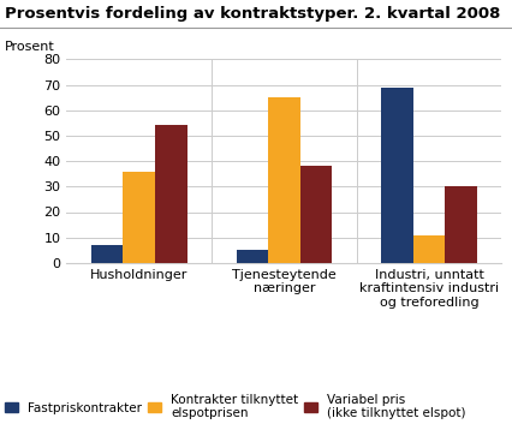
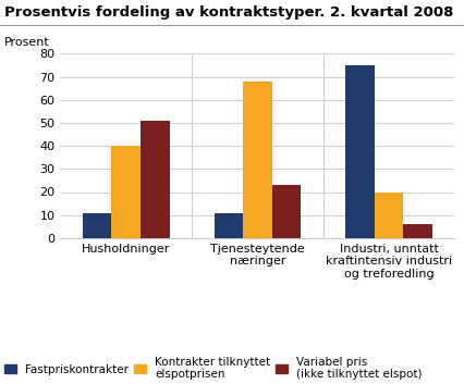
Fastpriskontrakter/Husholdninger: 7 -> 11
Kontrakter tilknyttet elspotprisen/Husholdninger: 36 -> 40
Variabel pris (ikke tilknyttet elspot)/Husholdninger: 54 -> 51
Fastpriskontrakter/Tjenesteytende næringer: 5 -> 11
Kontrakter tilknyttet elspotprisen/Tjenesteytende næringer: 65 -> 68
Variabel pris (ikke tilknyttet elspot)/Tjenesteytende næringer: 38 -> 23
Fastpriskontrakter/Industri, unntatt kraftintensiv industri og treforedling: 69 -> 75
Kontrakter tilknyttet elspotprisen/Industri, unntatt kraftintensiv industri og treforedling: 11 -> 20
Variabel pris (ikke tilknyttet elspot)/Industri, unntatt kraftintensiv industri og treforedling: 30 -> 6
